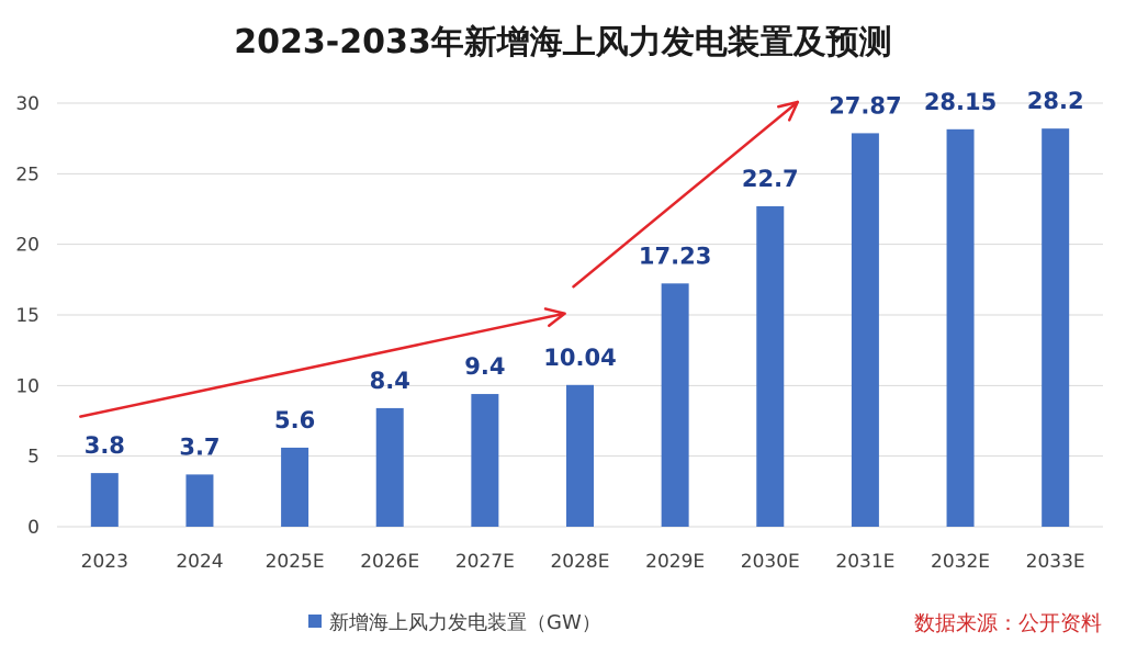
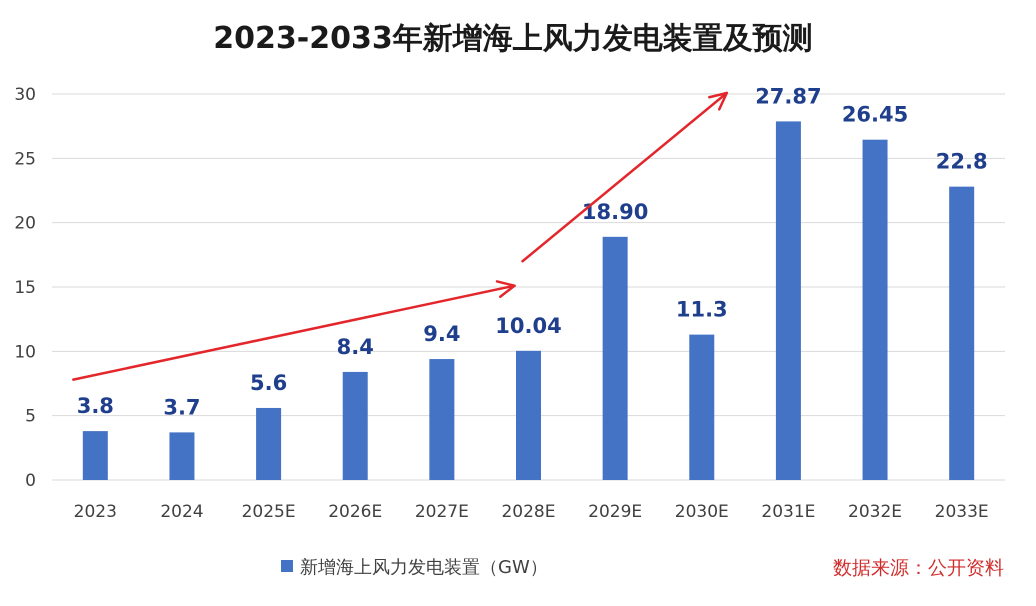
2029E: 17.23 -> 18.90
2030E: 22.7 -> 11.3
2032E: 28.15 -> 26.45
2033E: 28.2 -> 22.8
